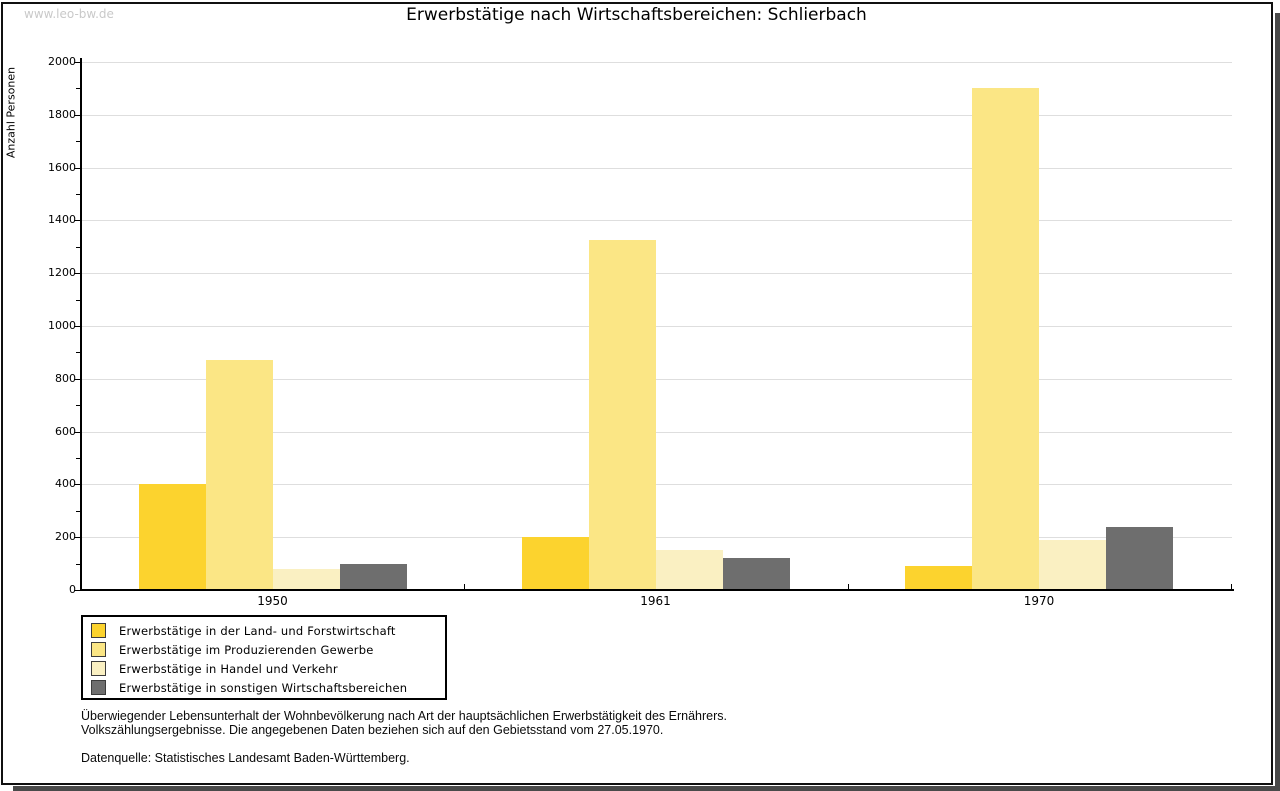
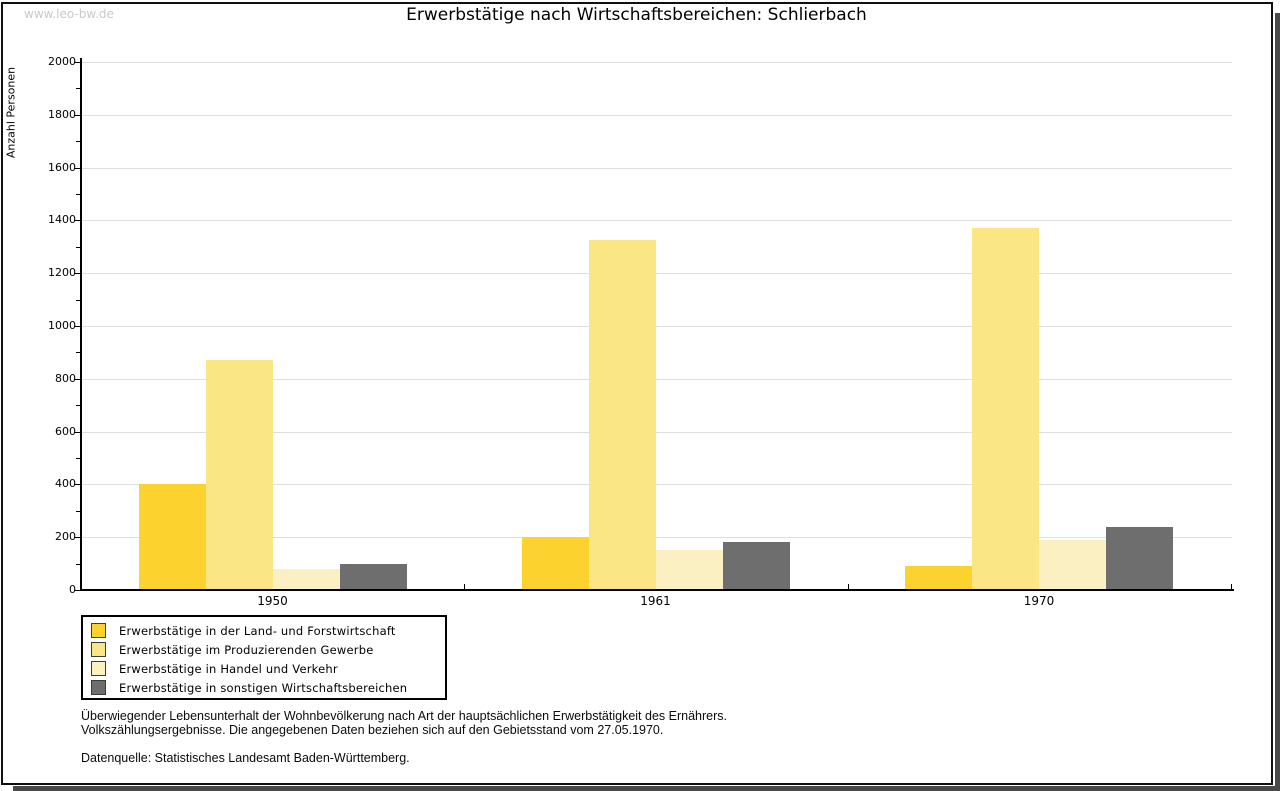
Erwerbstätige in sonstigen Wirtschaftsbereichen/1961: 120 -> 180
Erwerbstätige im Produzierenden Gewerbe/1970: 1900 -> 1370
